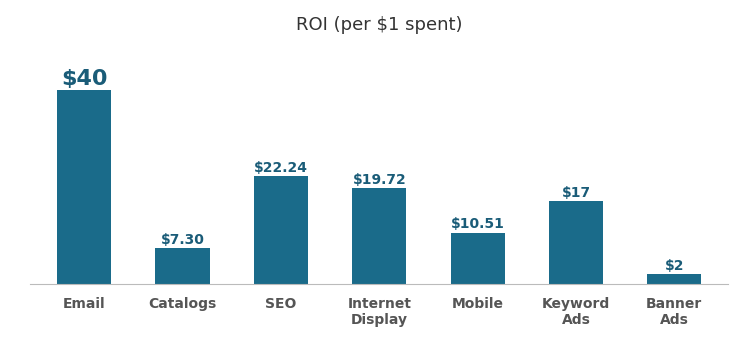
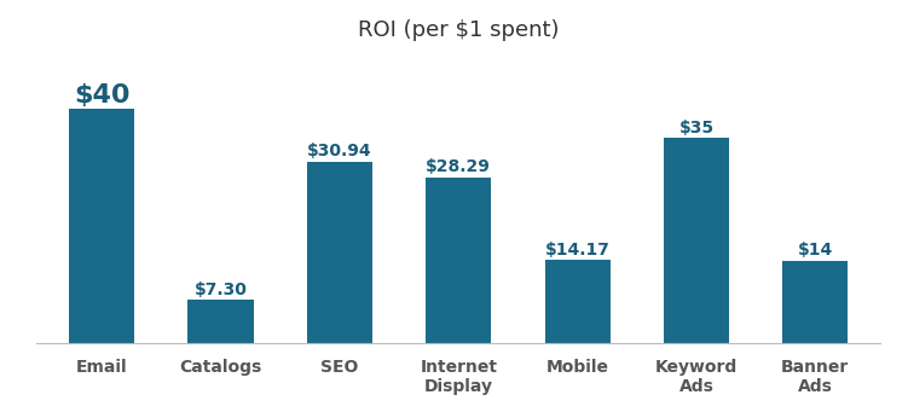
SEO: $22.24 -> $30.94
Internet Display: $19.72 -> $28.29
Mobile: $10.51 -> $14.17
Keyword Ads: $17 -> $35
Banner Ads: $2 -> $14
